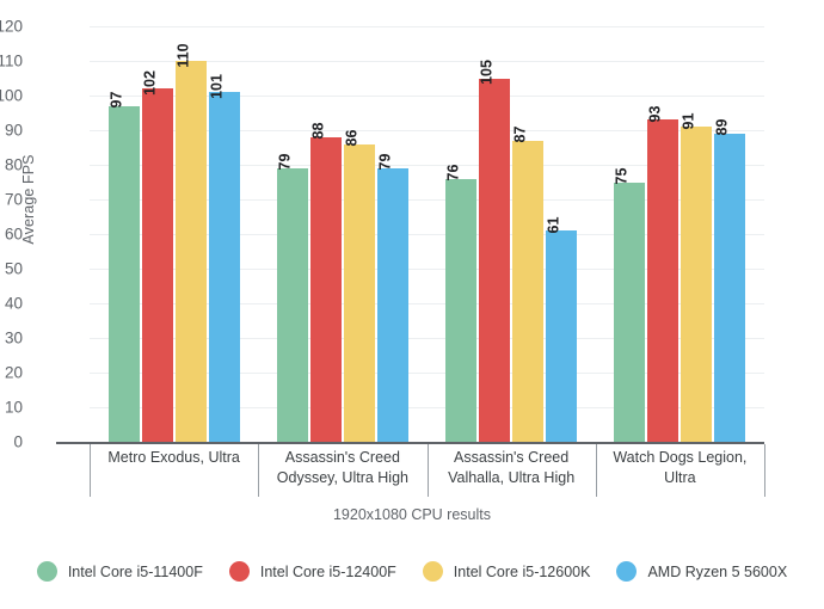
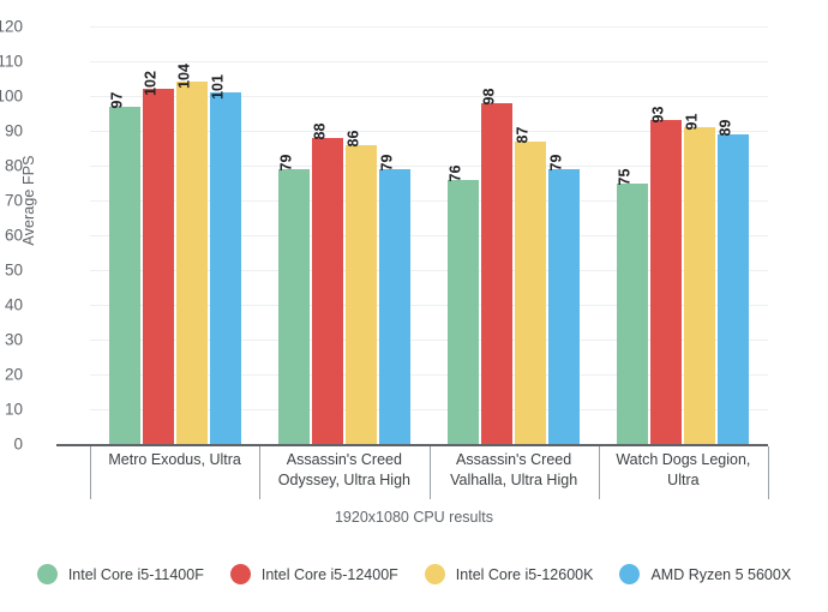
Intel Core i5-12600K/Metro Exodus, Ultra: 110 -> 104
Intel Core i5-12400F/Assassin's Creed Valhalla, Ultra High: 105 -> 98
AMD Ryzen 5 5600X/Assassin's Creed Valhalla, Ultra High: 61 -> 79
